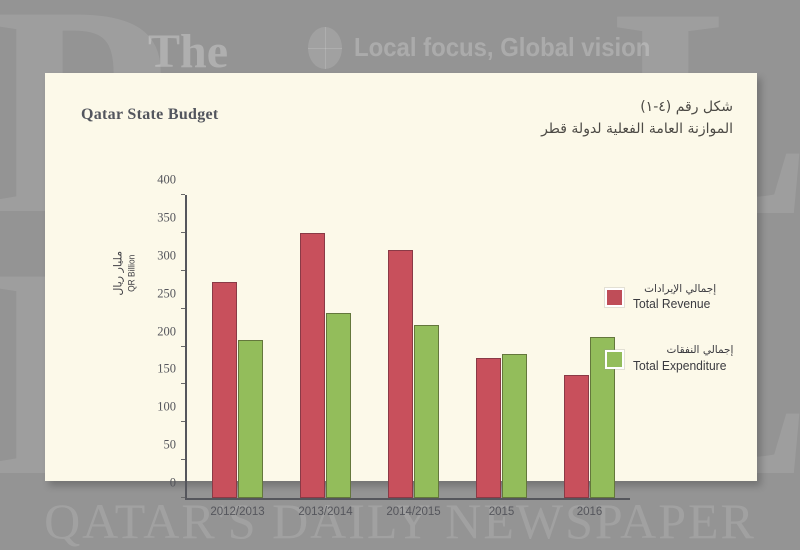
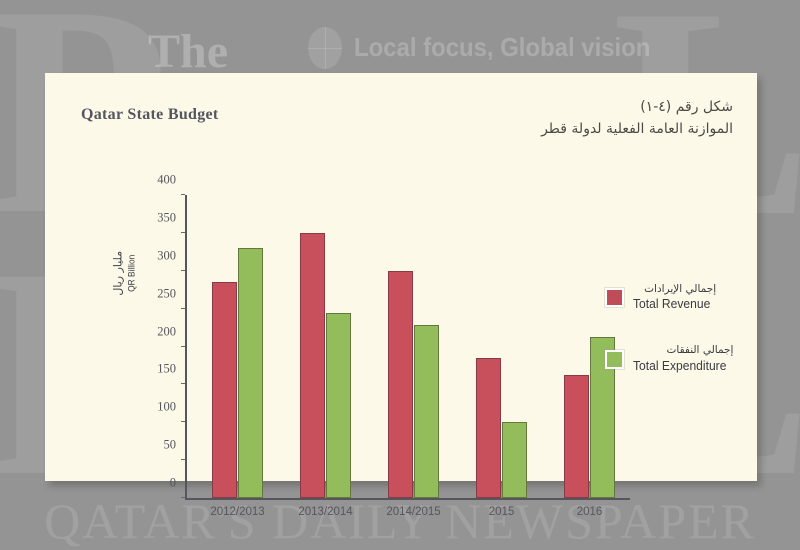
Total Expenditure/2012/2013: 210 -> 330
Total Revenue/2014/2015: 330 -> 300
Total Expenditure/2015: 190 -> 100
